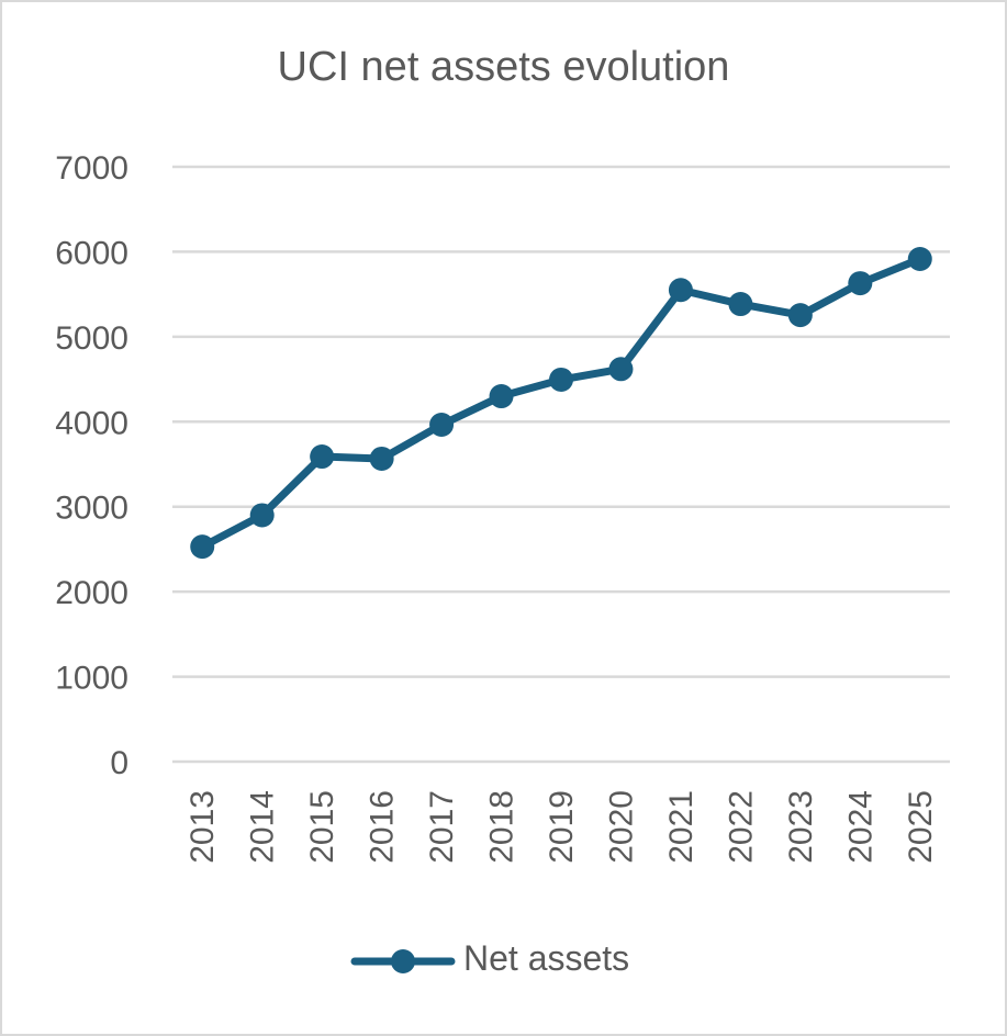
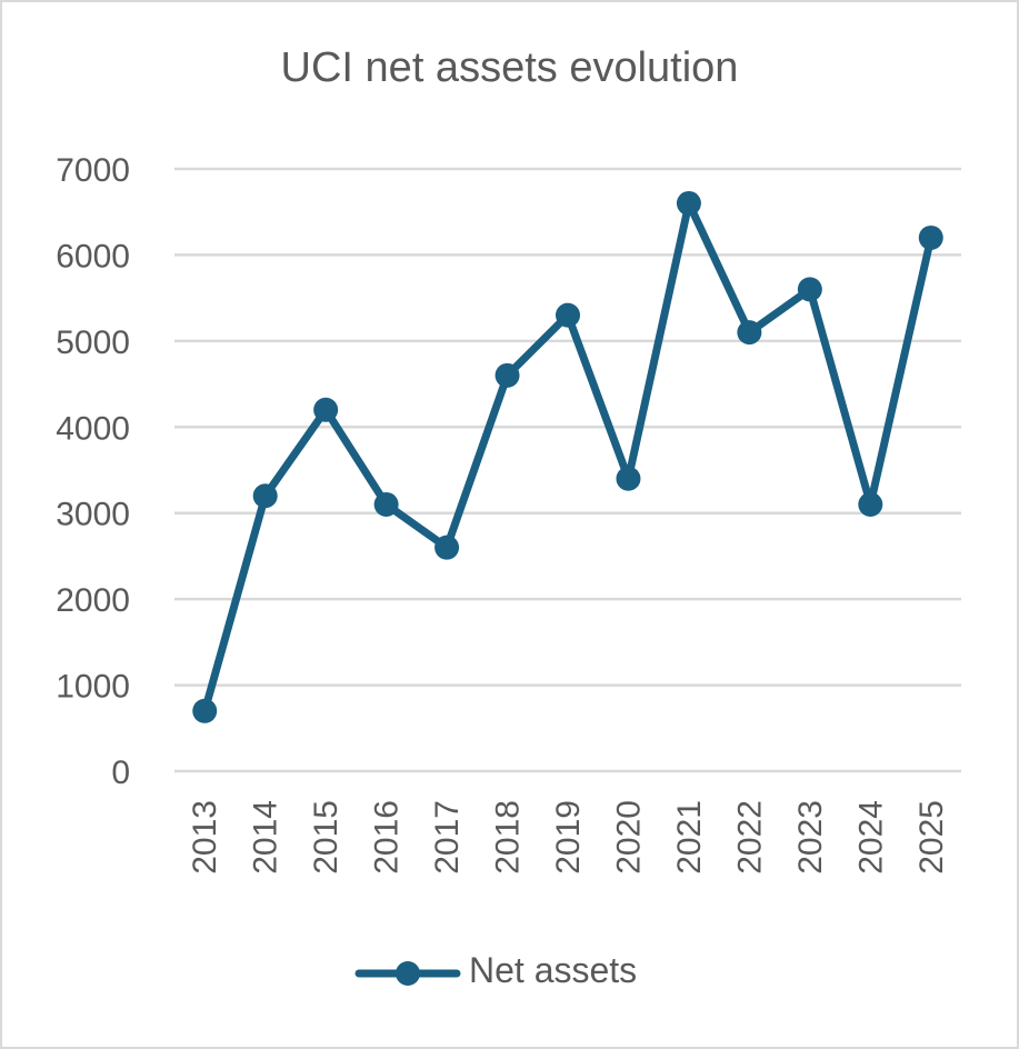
2013: 2500 -> 700
2014: 2900 -> 3200
2015: 3600 -> 4200
2016: 3600 -> 3100
2017: 4000 -> 2600
2018: 4300 -> 4600
2019: 4500 -> 5300
2020: 4600 -> 3400
2021: 5600 -> 6600
2022: 5400 -> 5100
2023: 5300 -> 5600
2024: 5600 -> 3100
2025: 5900 -> 6200
